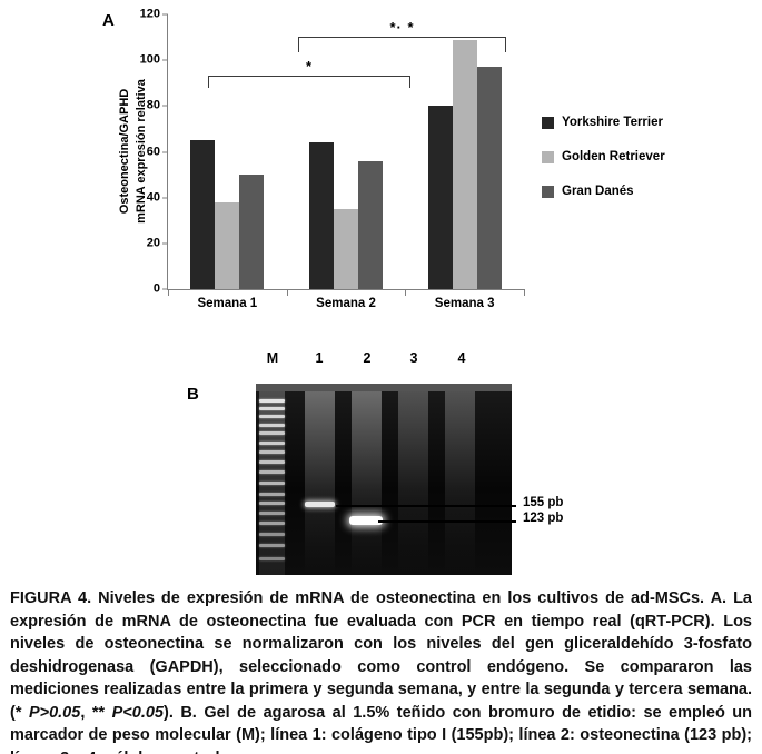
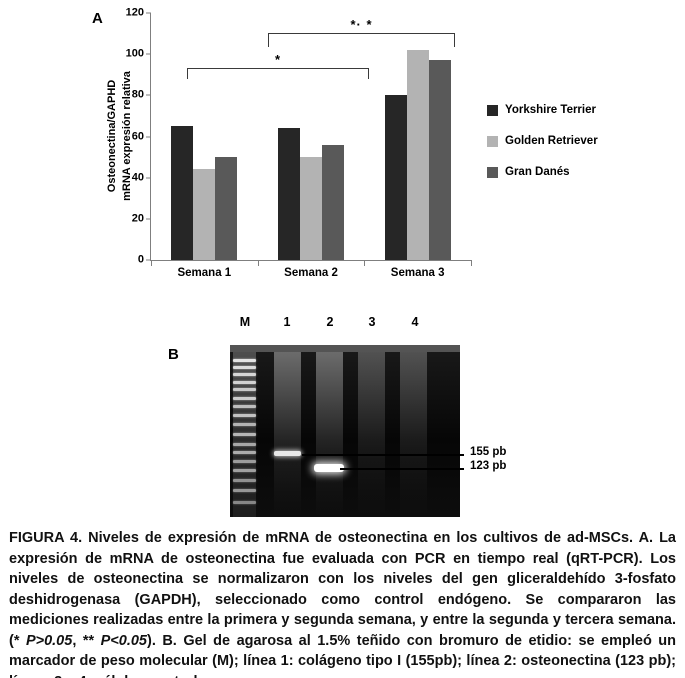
Golden Retriever/Semana 1: 38 -> 44
Golden Retriever/Semana 2: 35 -> 50
Golden Retriever/Semana 3: 109 -> 102
